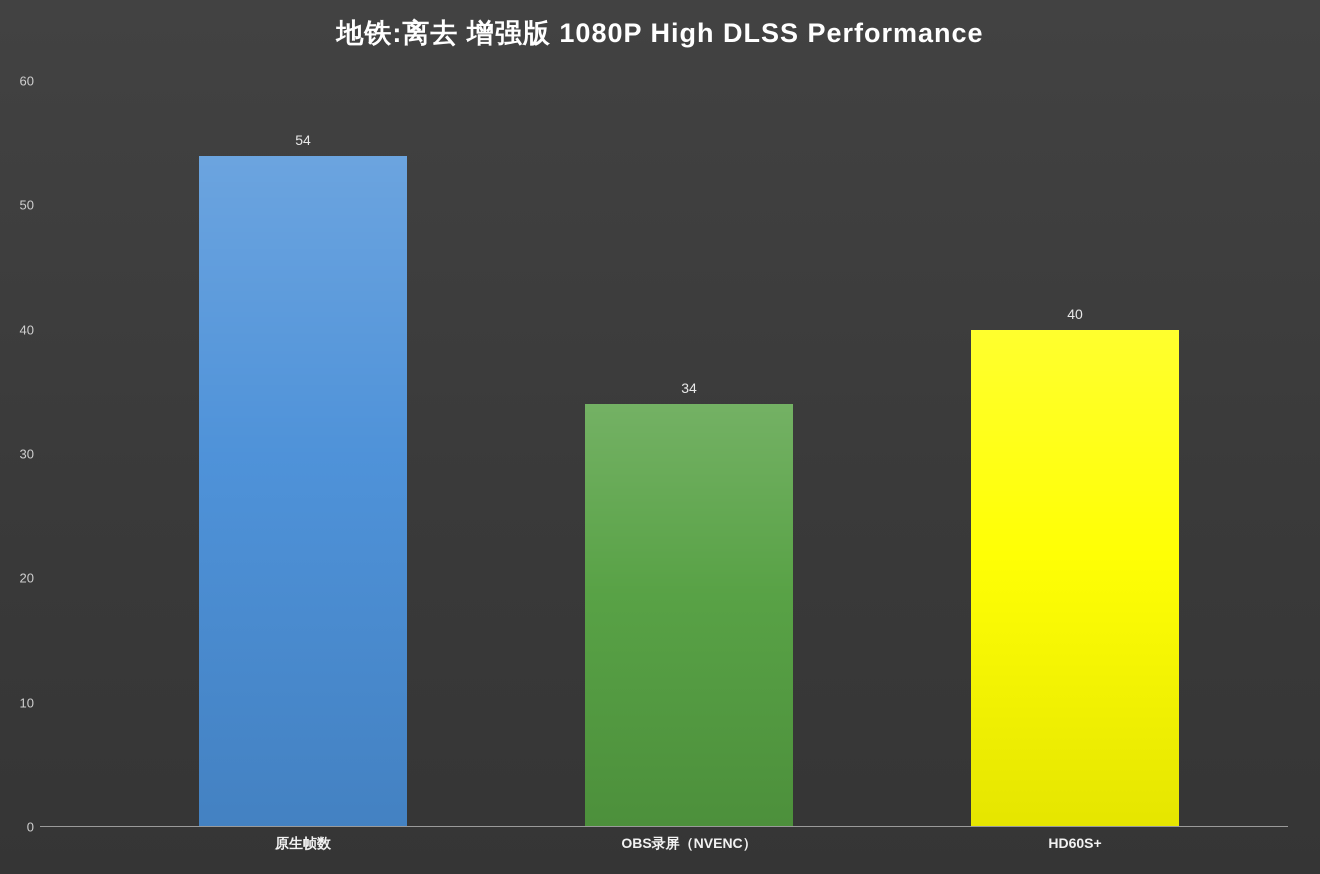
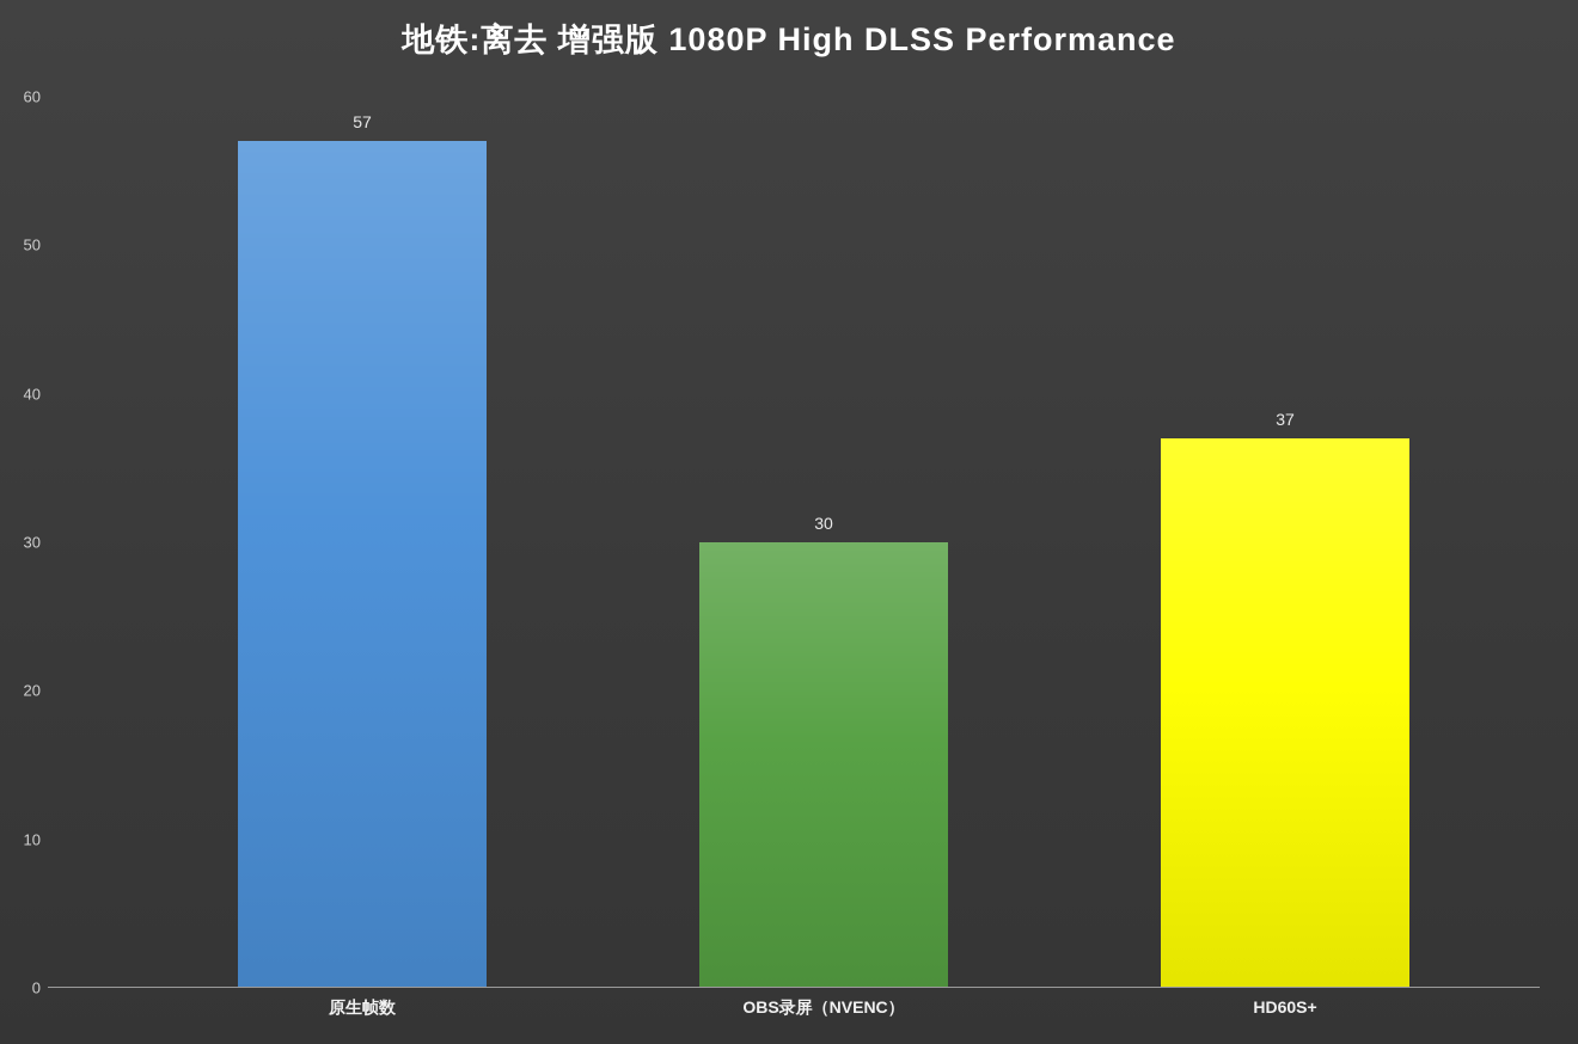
原生帧数: 54 -> 57
OBS录屏（NVENC）: 34 -> 30
HD60S+: 40 -> 37
